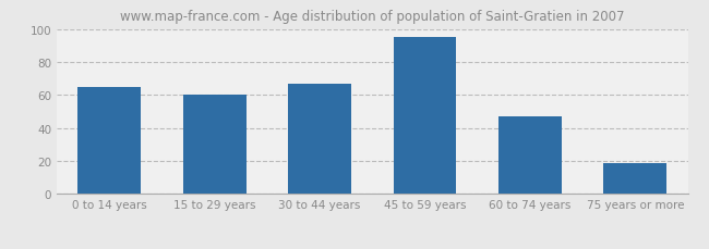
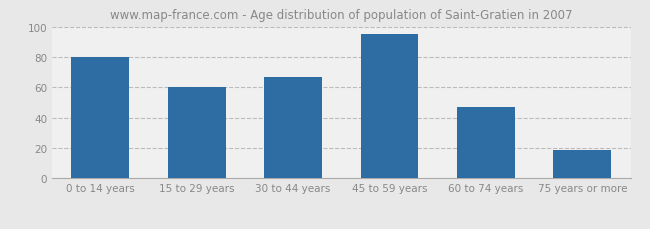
0 to 14 years: 65 -> 80
